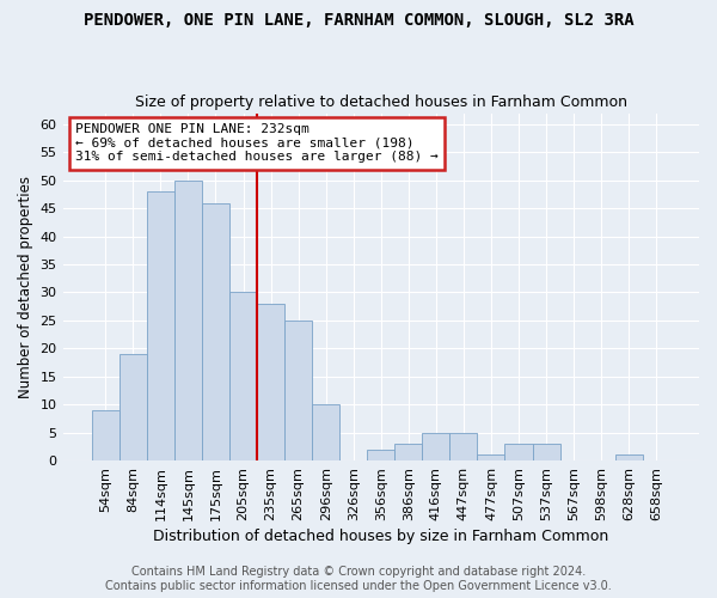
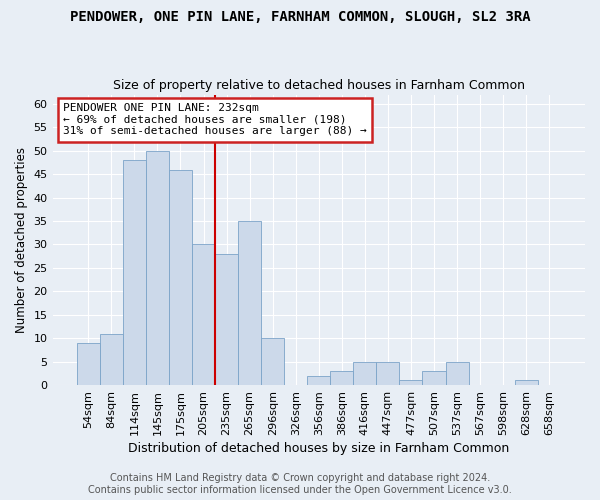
84sqm: 19 -> 11
265sqm: 25 -> 35
537sqm: 3 -> 5
